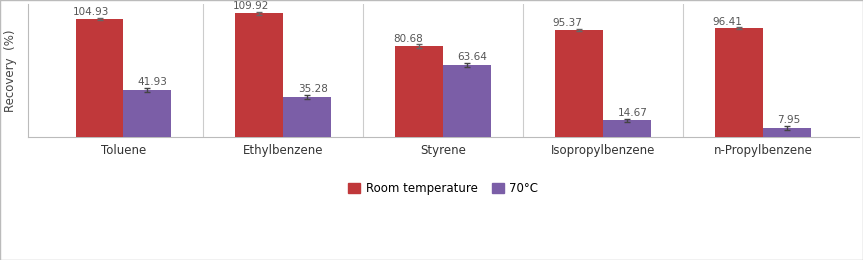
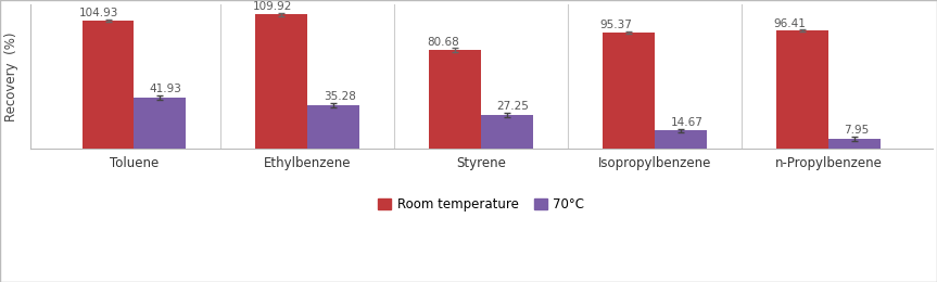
70°C/Styrene: 63.64 -> 27.25
